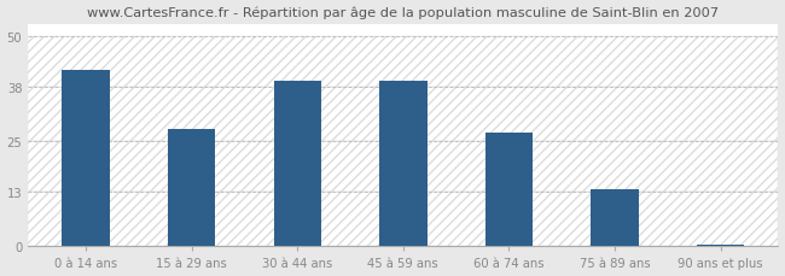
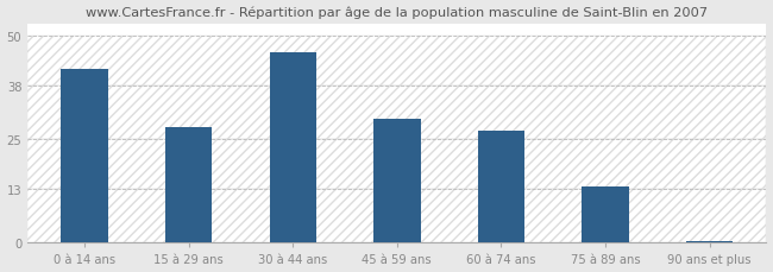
30 à 44 ans: 39.5 -> 46.0
45 à 59 ans: 39.5 -> 30.0
